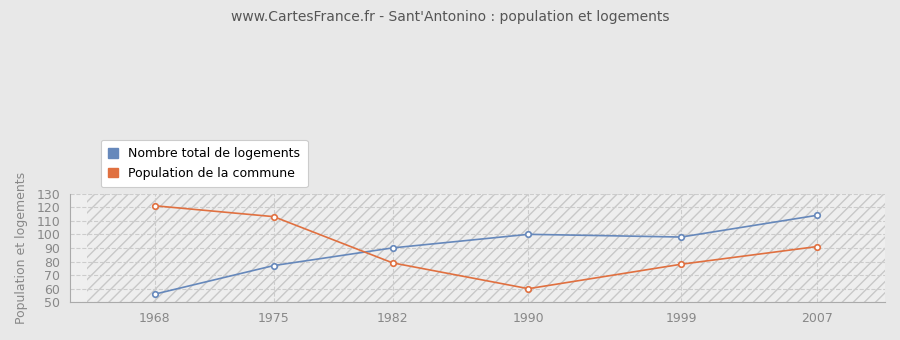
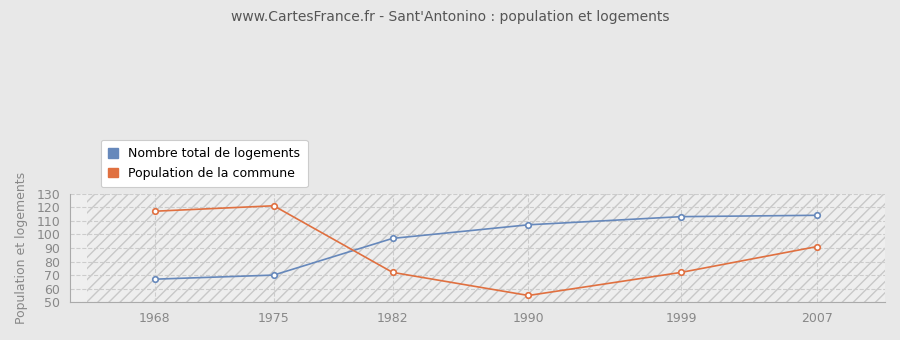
Nombre total de logements/1968: 56 -> 67
Population de la commune/1968: 121 -> 117
Nombre total de logements/1975: 77 -> 70
Population de la commune/1975: 113 -> 121
Nombre total de logements/1982: 90 -> 97
Population de la commune/1982: 79 -> 72
Nombre total de logements/1990: 100 -> 107
Population de la commune/1990: 60 -> 55
Nombre total de logements/1999: 98 -> 113
Population de la commune/1999: 78 -> 72
